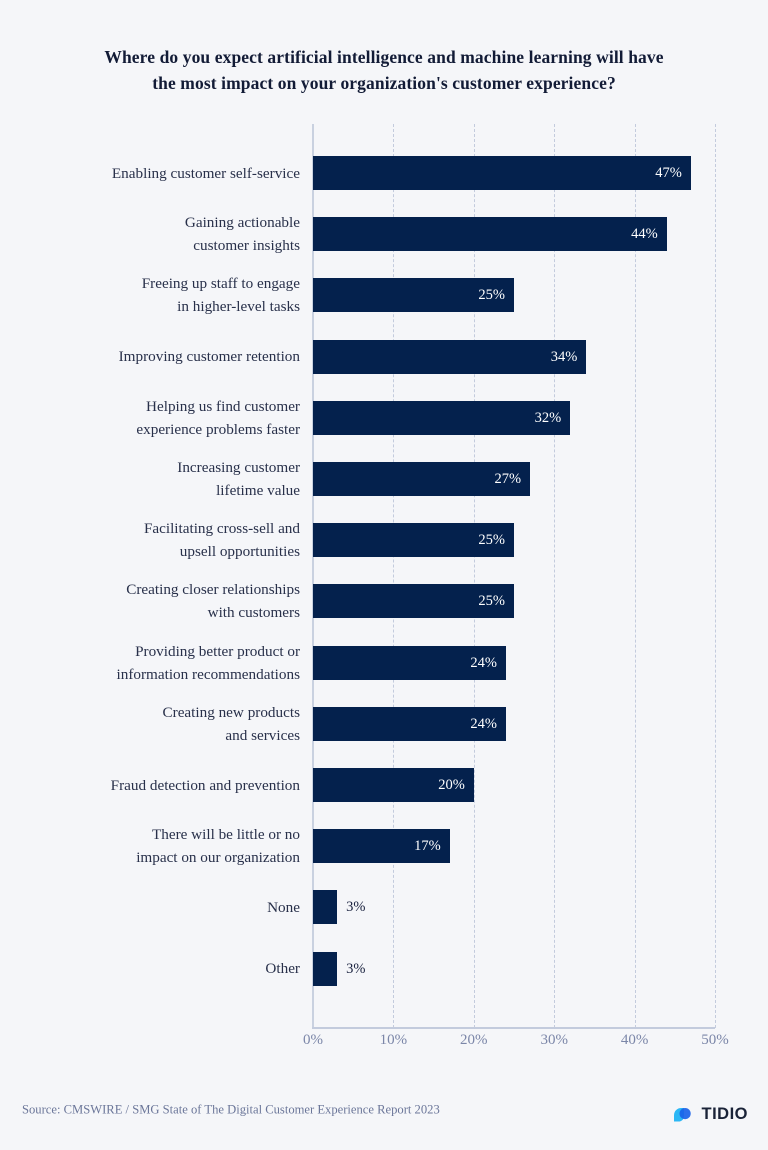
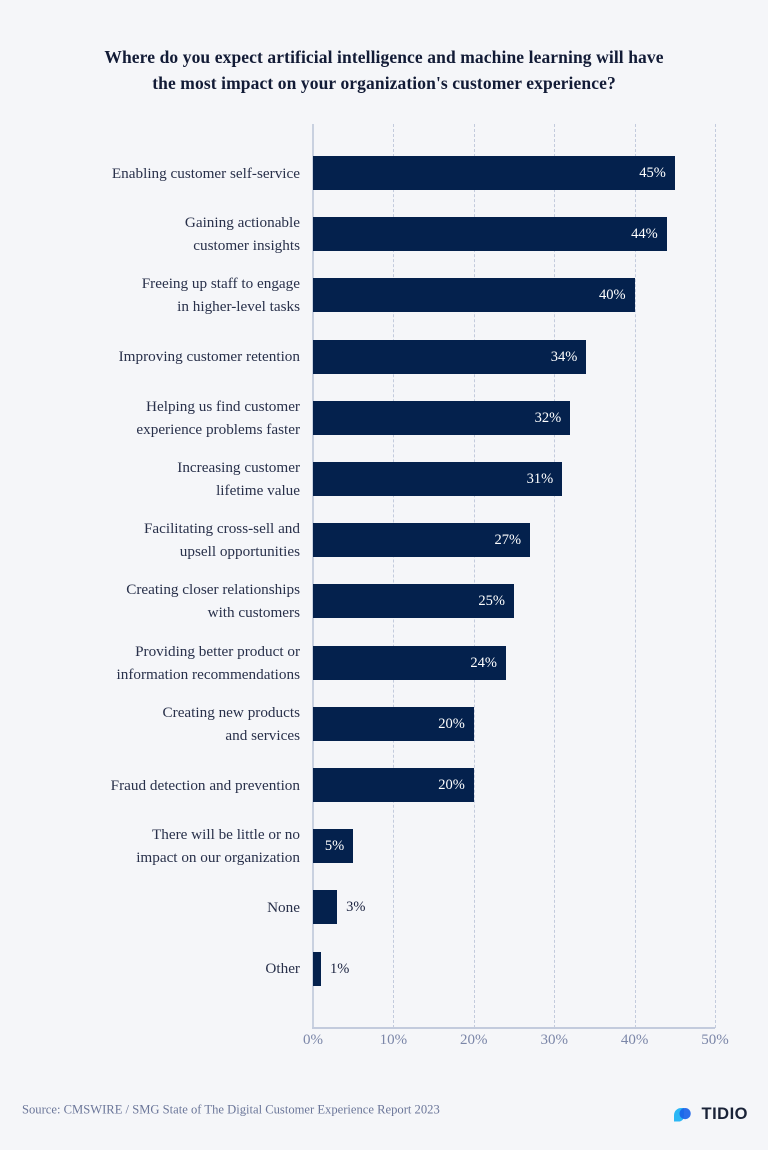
Enabling customer self-service: 47% -> 45%
Freeing up staff to engage in higher-level tasks: 25% -> 40%
Increasing customer lifetime value: 27% -> 31%
Facilitating cross-sell and upsell opportunities: 25% -> 27%
Creating new products and services: 24% -> 20%
There will be little or no impact on our organization: 17% -> 5%
Other: 3% -> 1%
